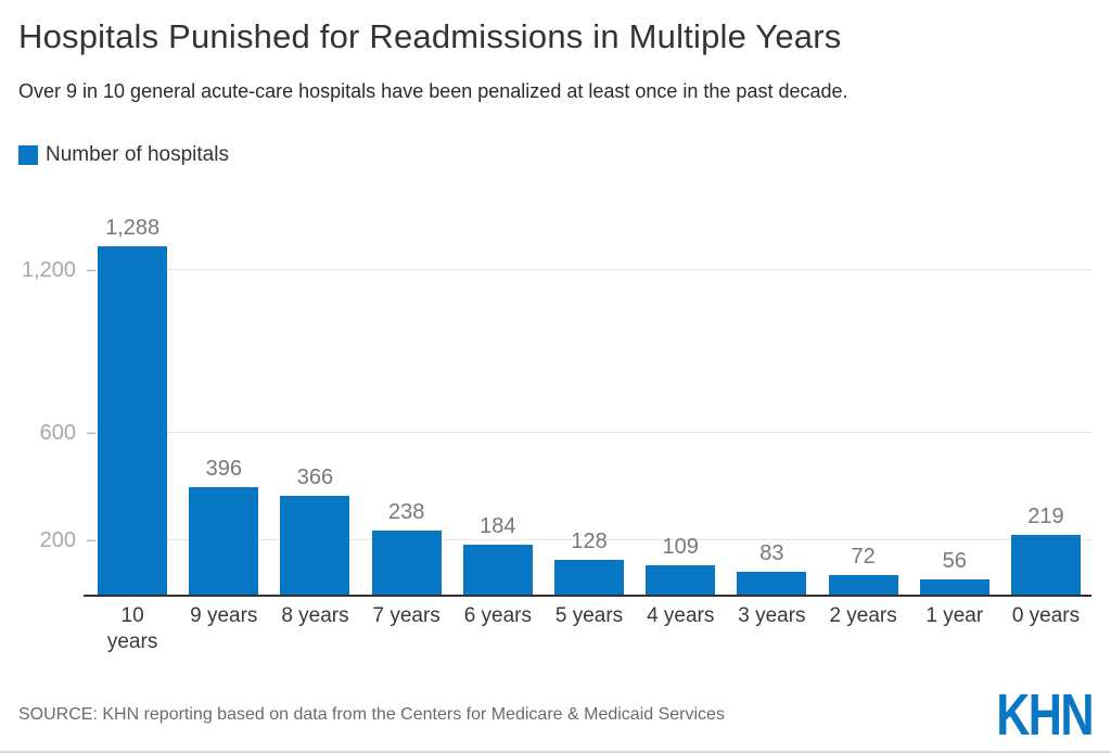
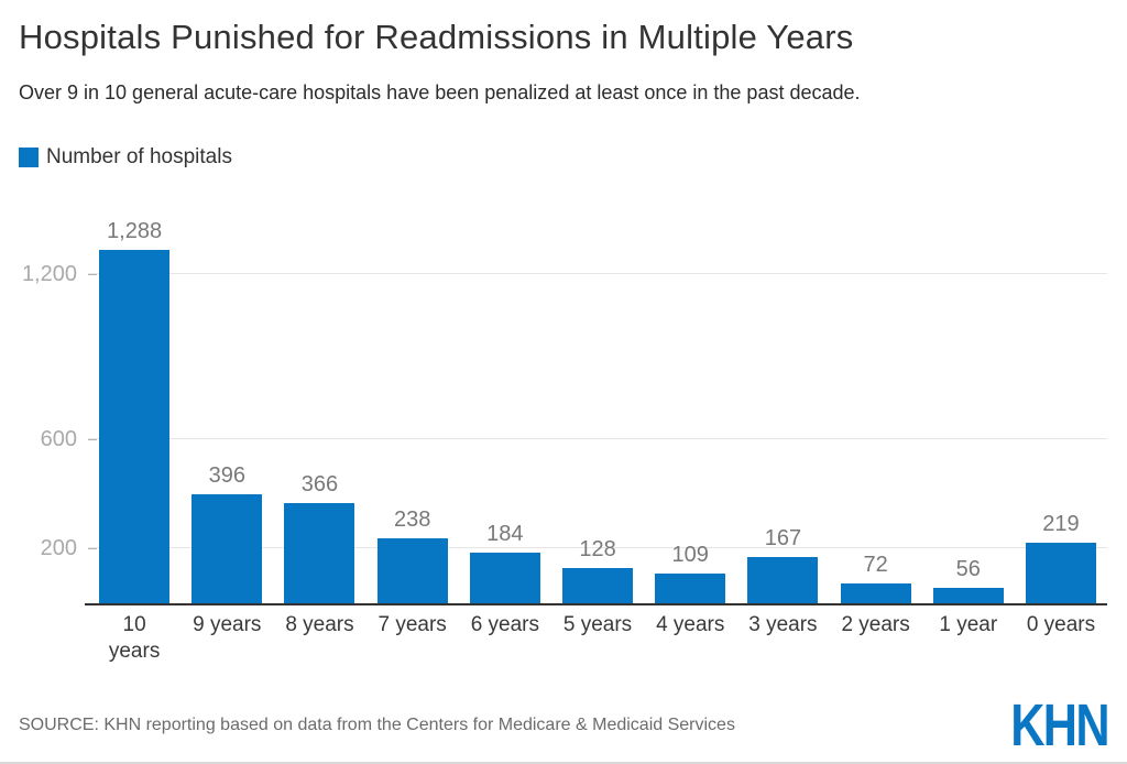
3 years: 83 -> 167
